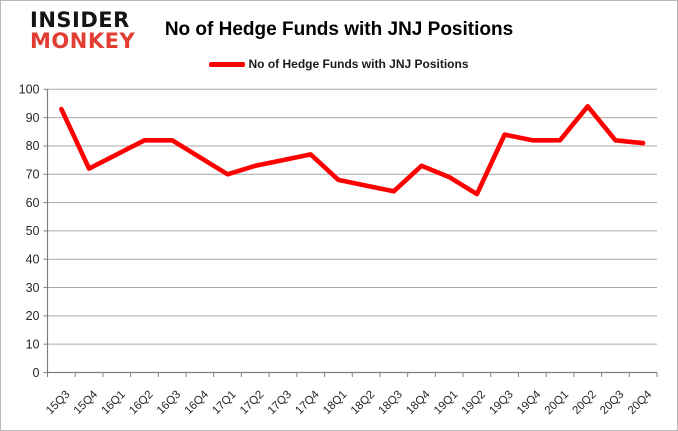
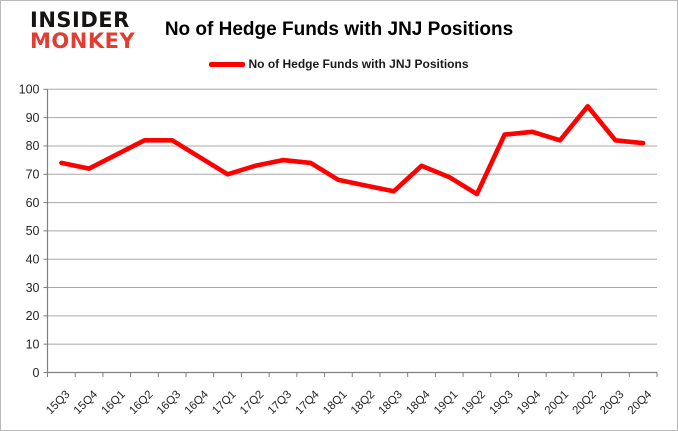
15Q3: 93 -> 74
17Q4: 77 -> 74
19Q4: 82 -> 85
